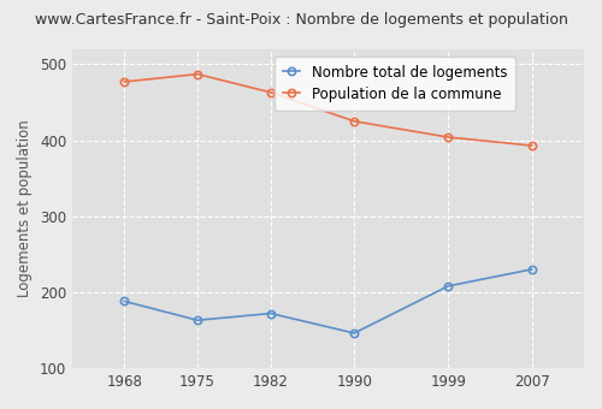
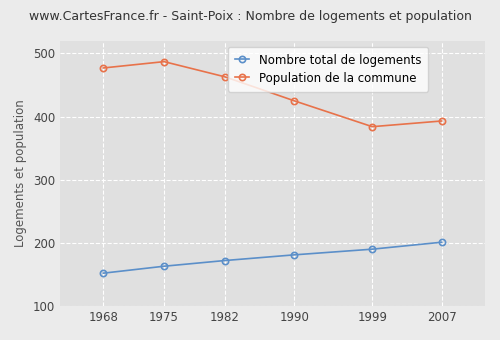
Nombre total de logements/1968: 188 -> 152
Nombre total de logements/1990: 146 -> 181
Nombre total de logements/1999: 208 -> 190
Population de la commune/1999: 404 -> 384
Nombre total de logements/2007: 230 -> 201
